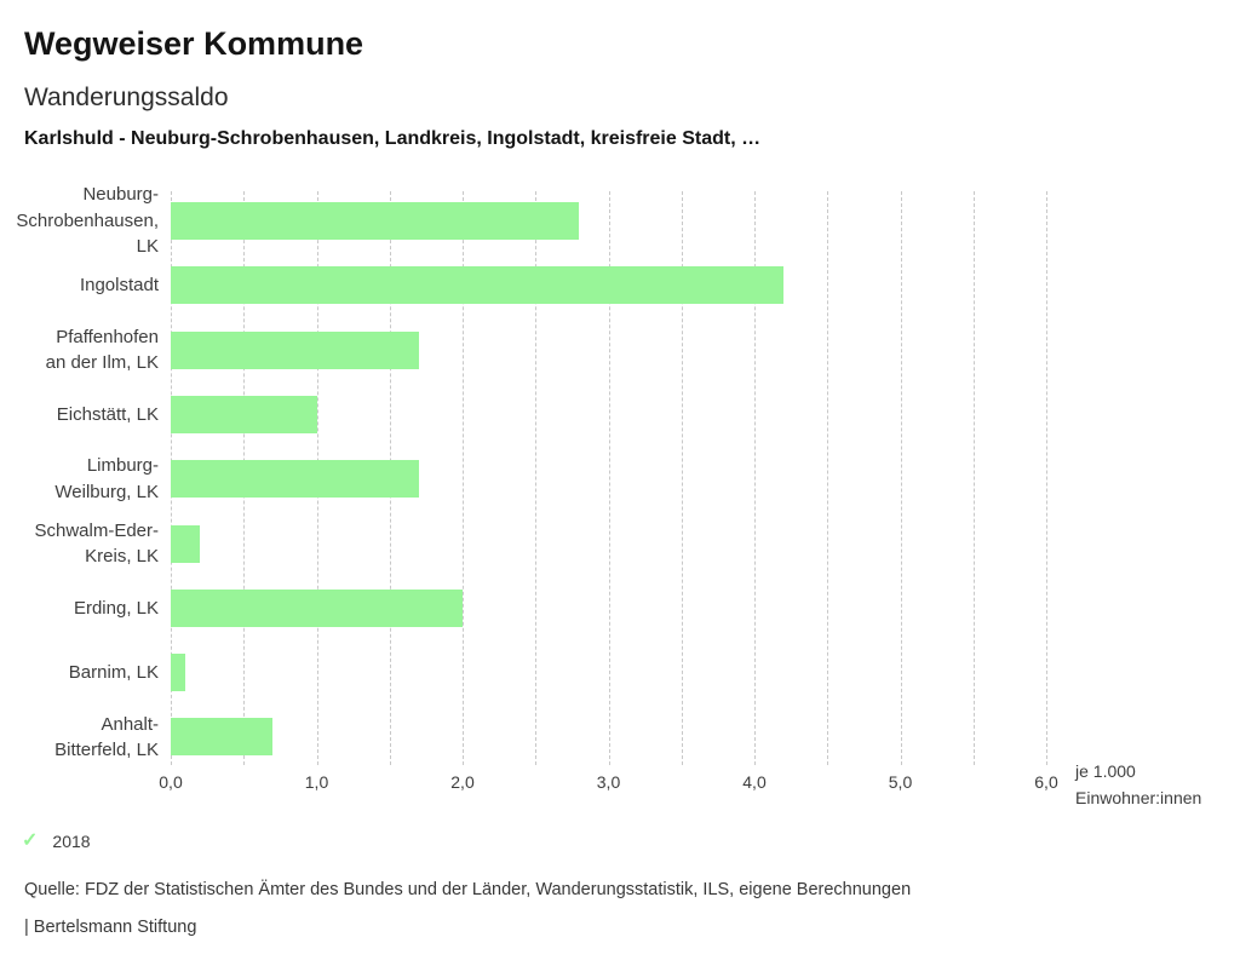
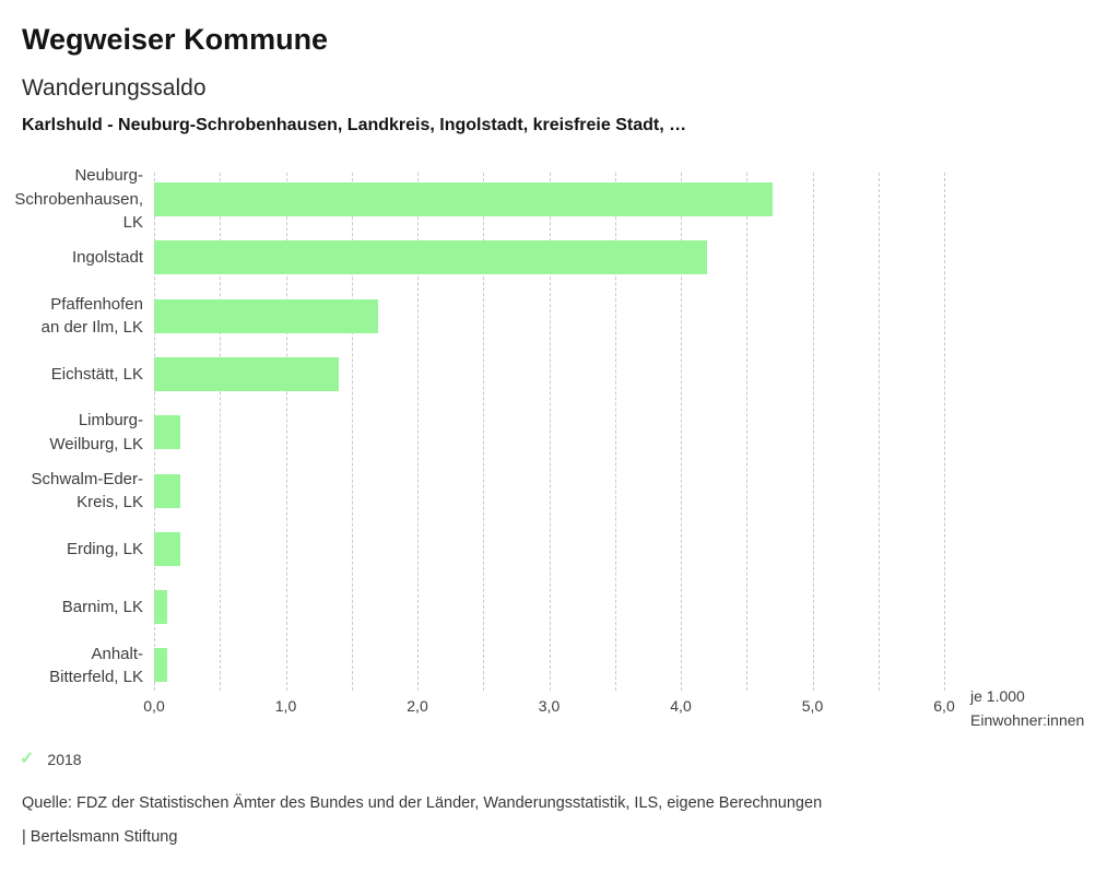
Neuburg-Schrobenhausen, LK: 2,8 -> 4,7
Eichstätt, LK: 1,0 -> 1,4
Limburg-Weilburg, LK: 1,7 -> 0,2
Erding, LK: 2,0 -> 0,2
Anhalt-Bitterfeld, LK: 0,7 -> 0,1
